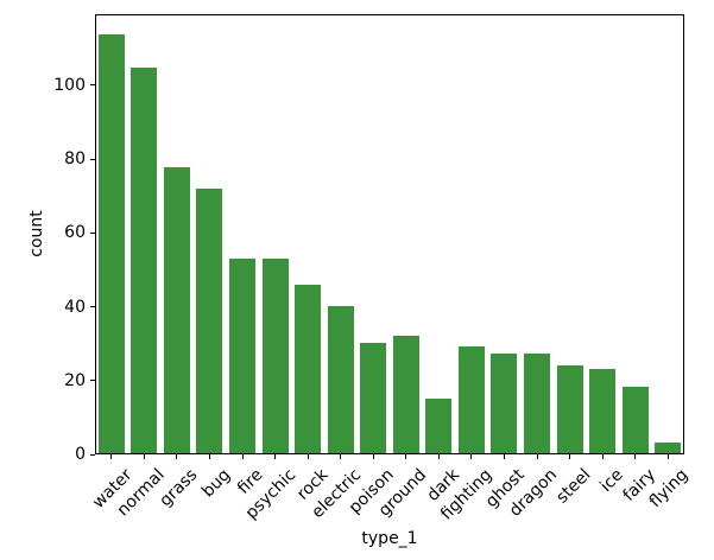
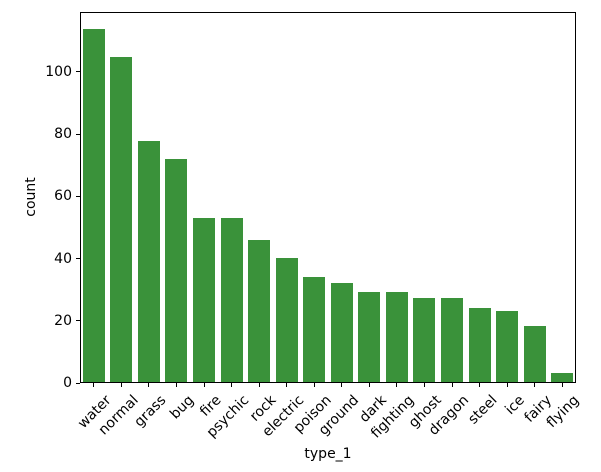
poison: 30 -> 34
dark: 15 -> 29
